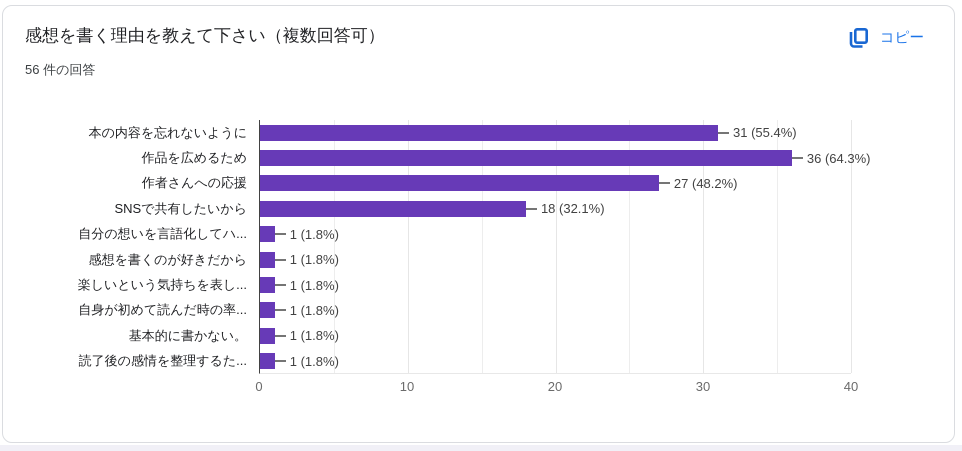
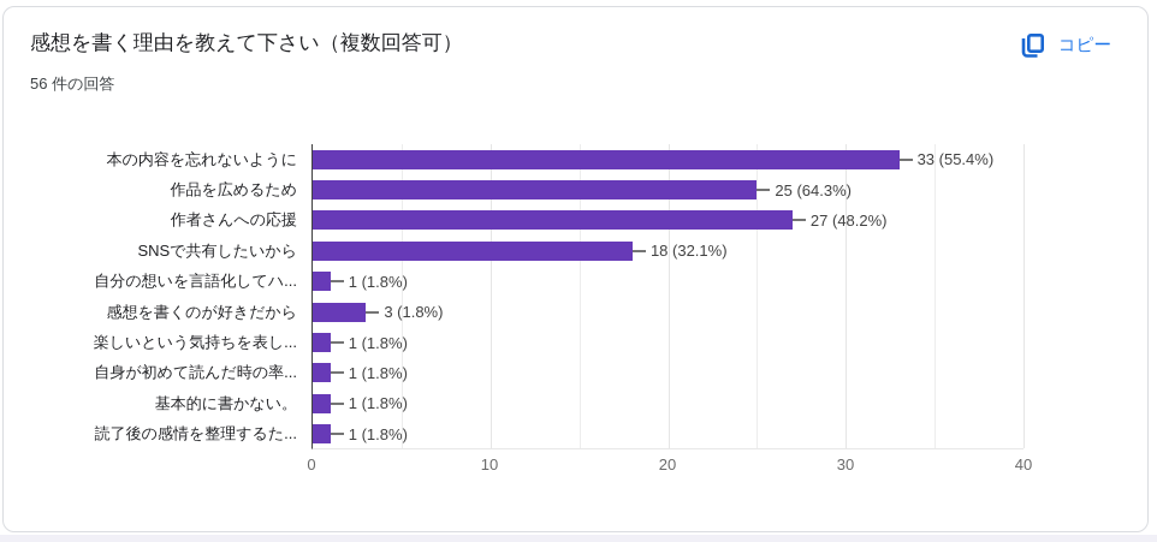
本の内容を忘れないように: 31 -> 33
作品を広めるため: 36 -> 25
感想を書くのが好きだから: 1 -> 3
